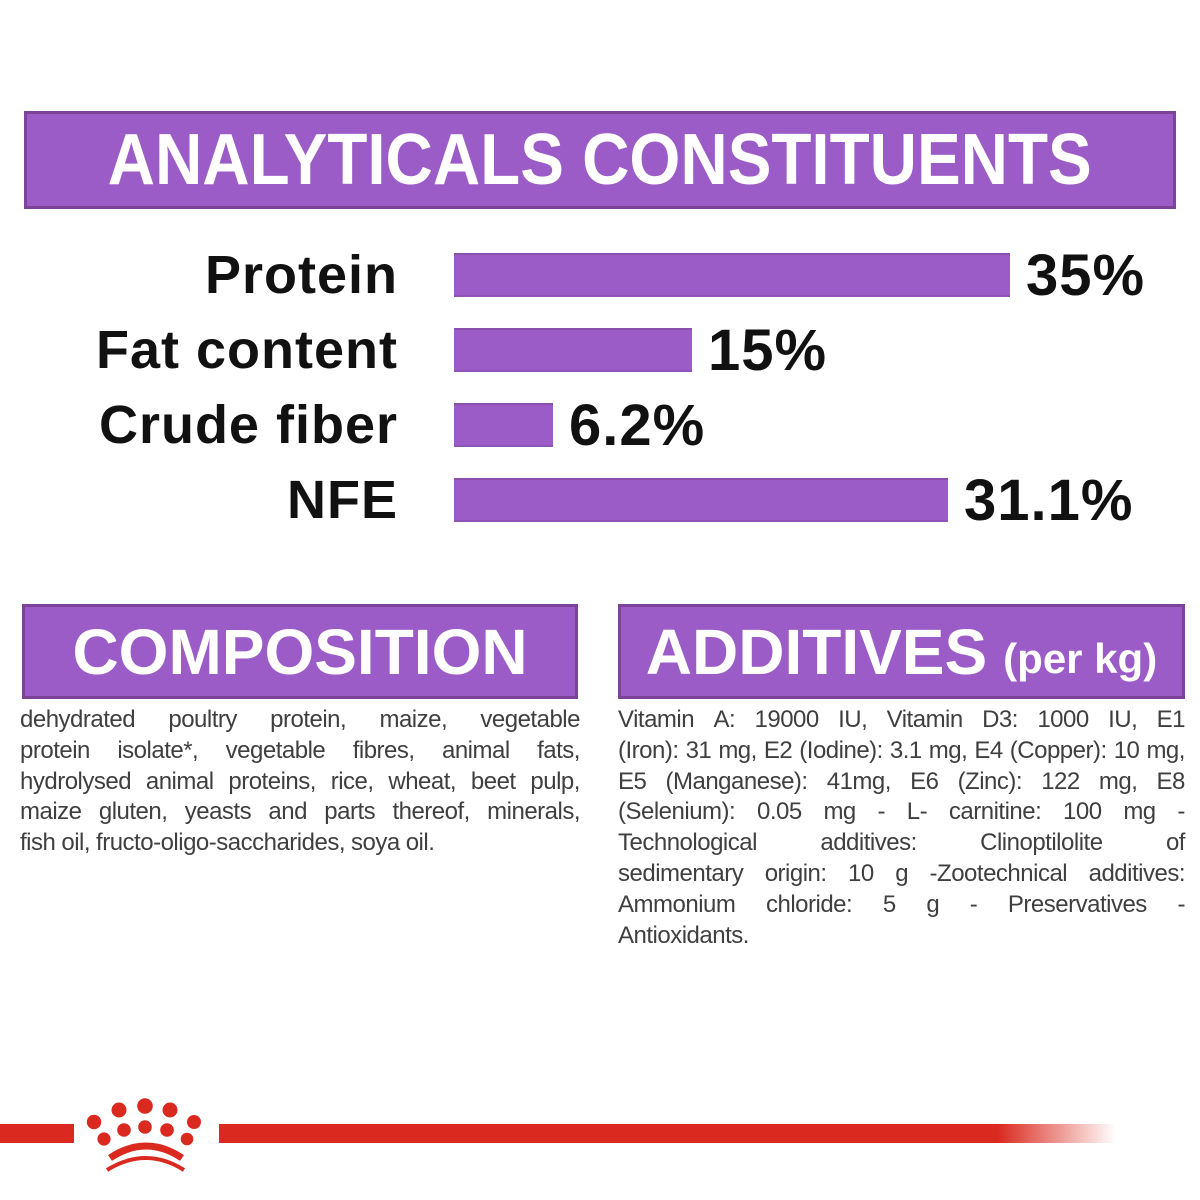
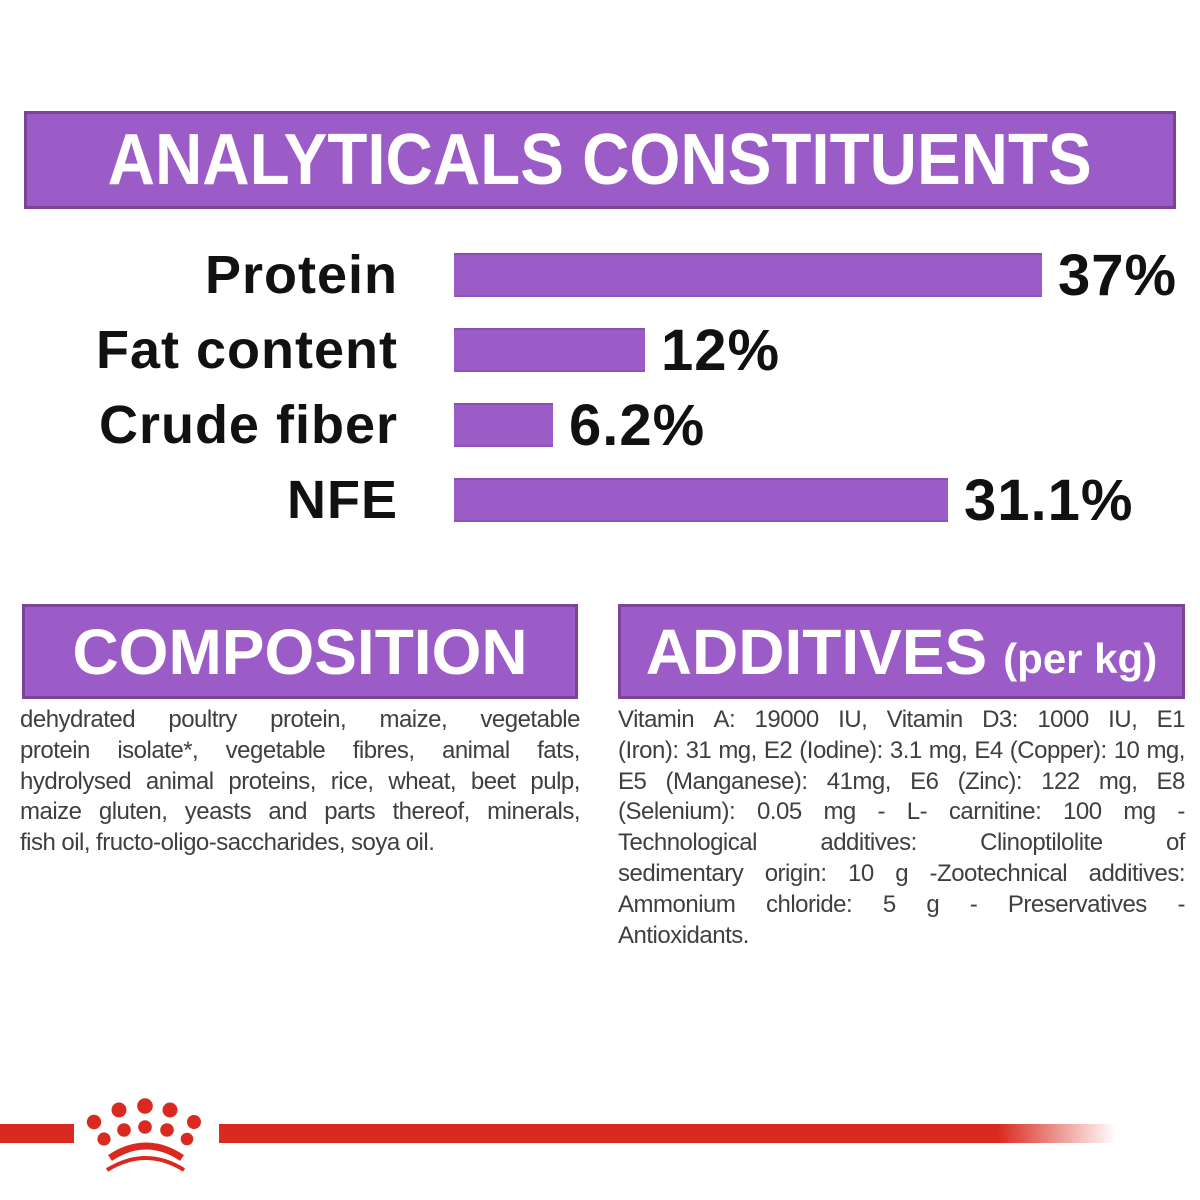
Protein: 35% -> 37%
Fat content: 15% -> 12%
